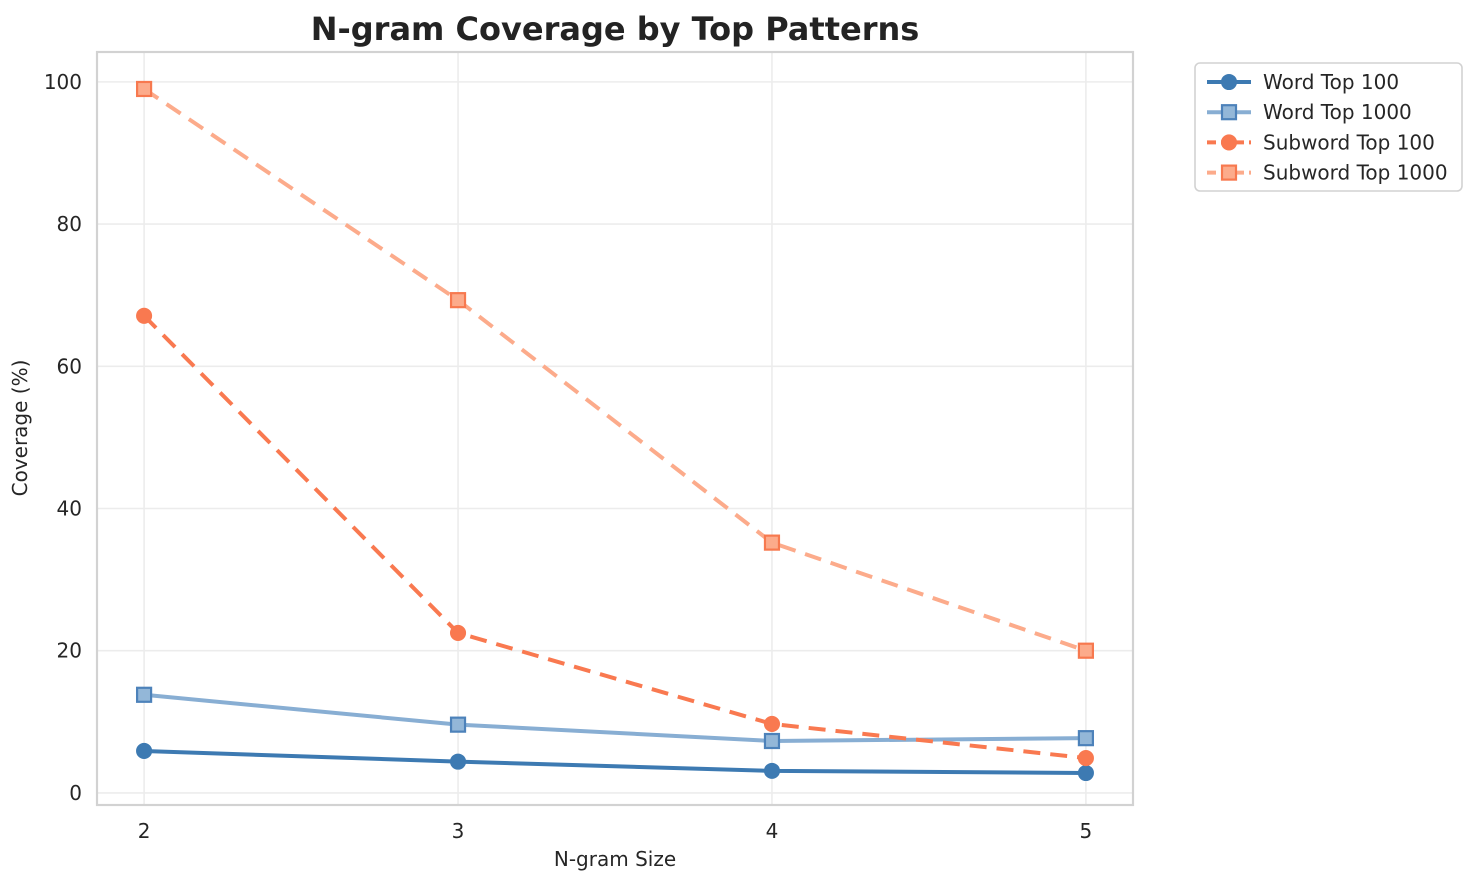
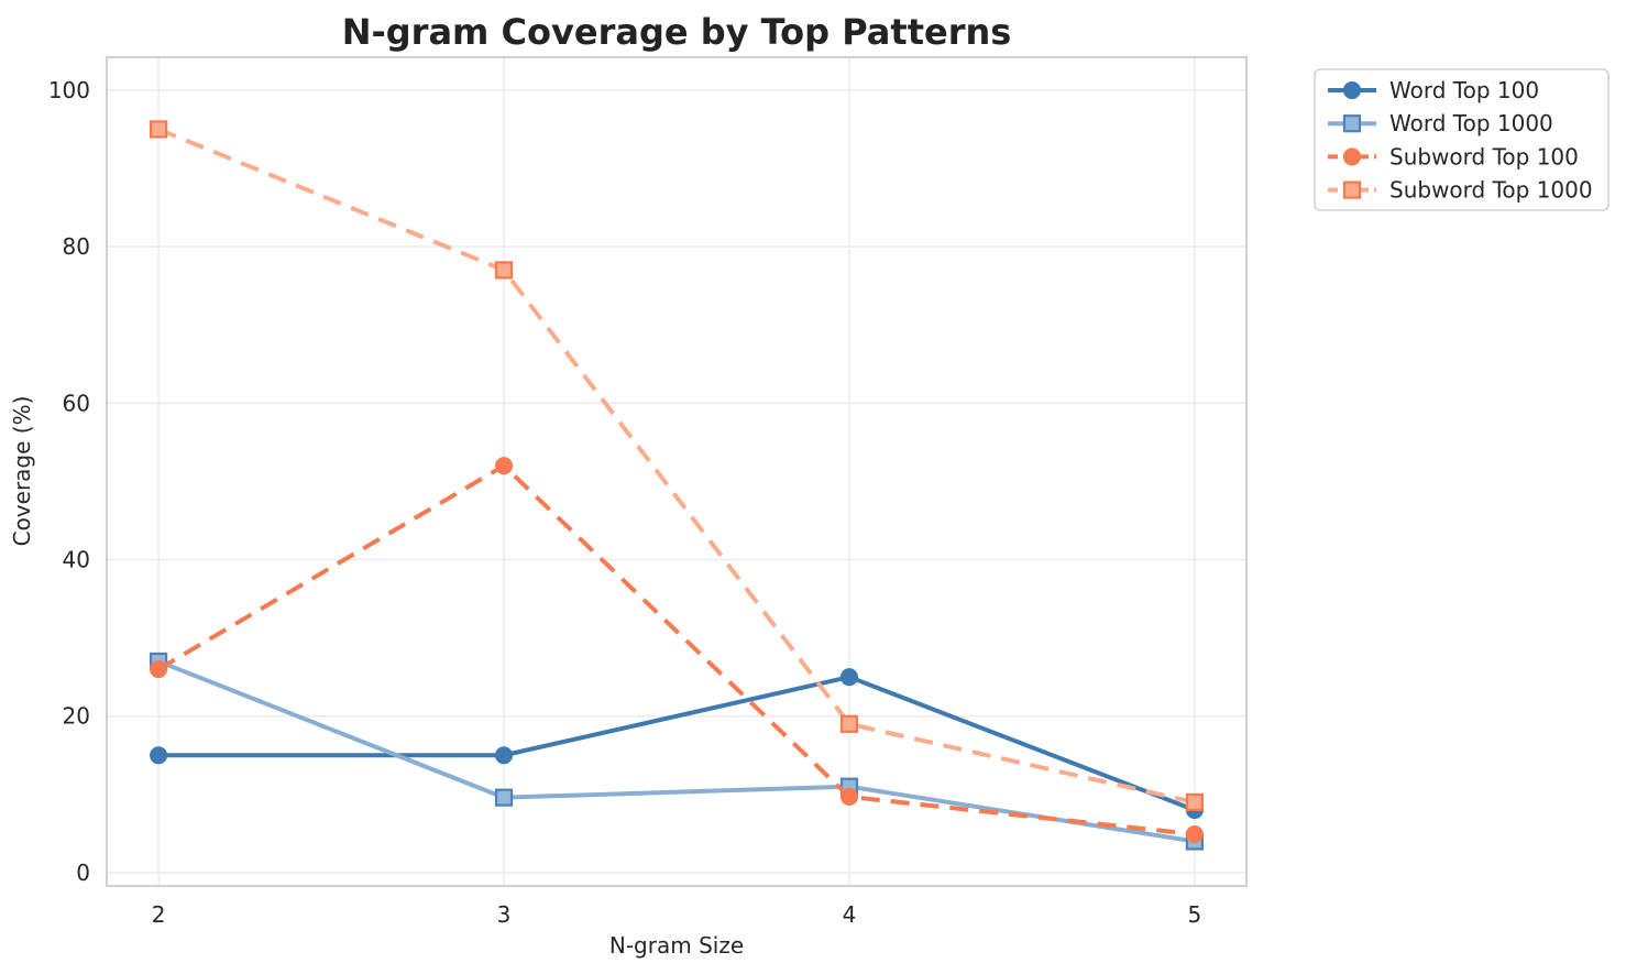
Word Top 100/2: 6 -> 15
Word Top 1000/2: 14 -> 27
Subword Top 100/2: 67 -> 26
Subword Top 1000/2: 99 -> 95
Word Top 100/3: 4 -> 15
Subword Top 100/3: 22 -> 52
Subword Top 1000/3: 69 -> 77
Word Top 100/4: 3 -> 25
Word Top 1000/4: 7 -> 11
Subword Top 1000/4: 35 -> 19
Word Top 100/5: 3 -> 8
Word Top 1000/5: 8 -> 4
Subword Top 1000/5: 20 -> 9
